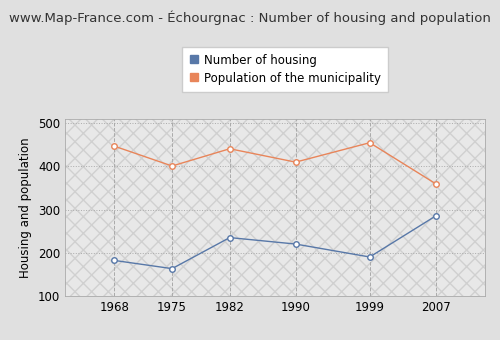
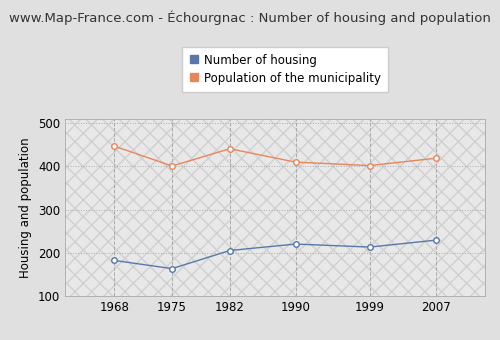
Number of housing/1982: 235 -> 205
Number of housing/1999: 190 -> 213
Population of the municipality/1999: 455 -> 402
Number of housing/2007: 285 -> 229
Population of the municipality/2007: 360 -> 419
